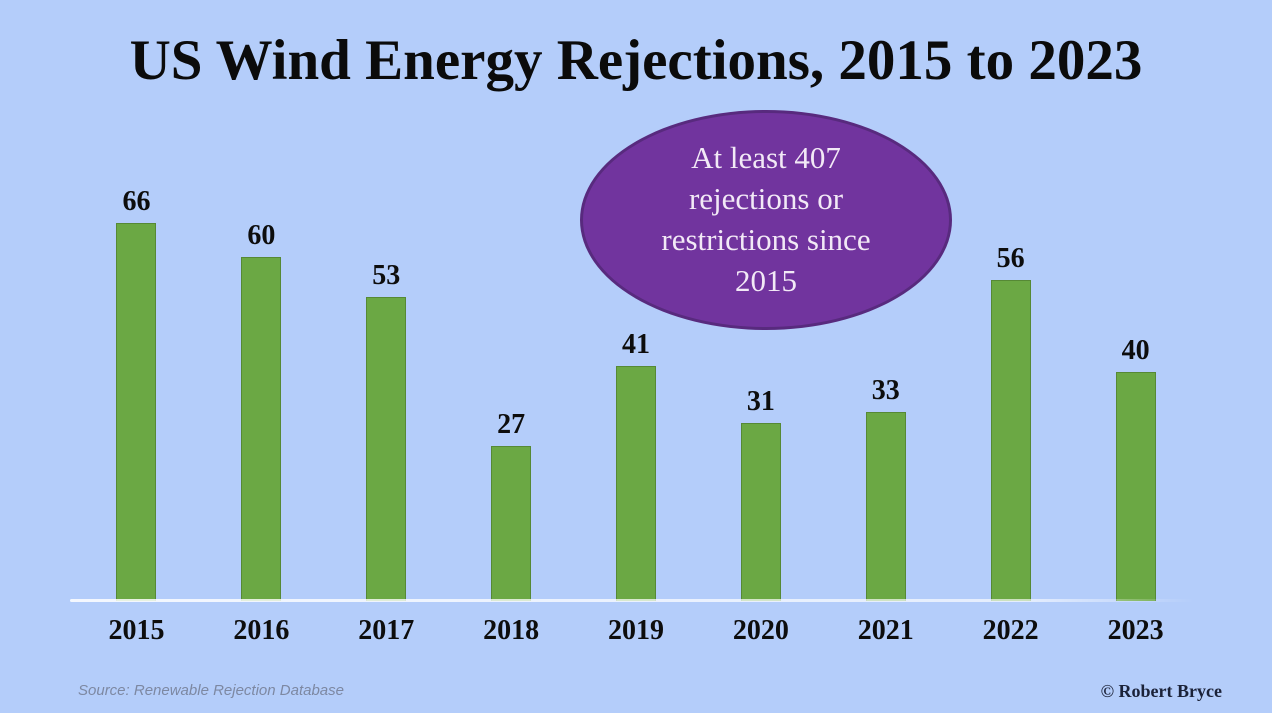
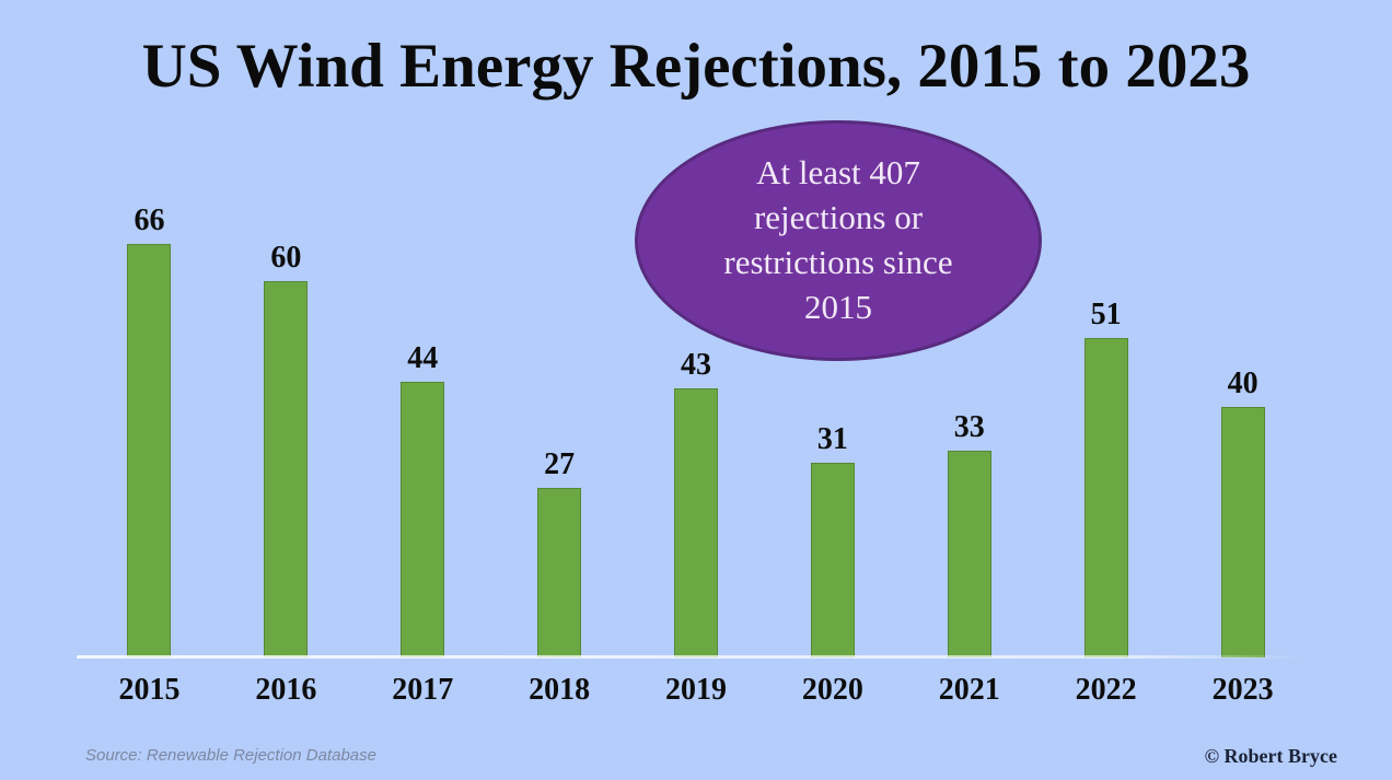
2017: 53 -> 44
2019: 41 -> 43
2022: 56 -> 51
